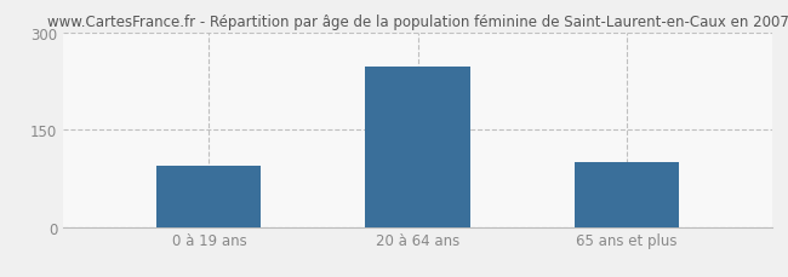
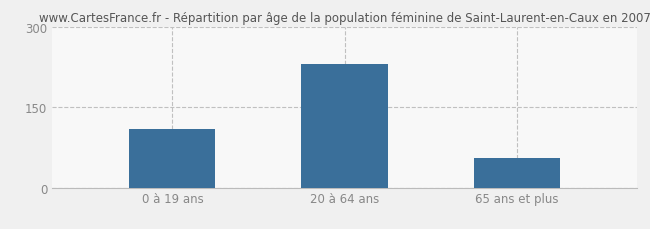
0 à 19 ans: 94 -> 110
20 à 64 ans: 248 -> 230
65 ans et plus: 100 -> 55
